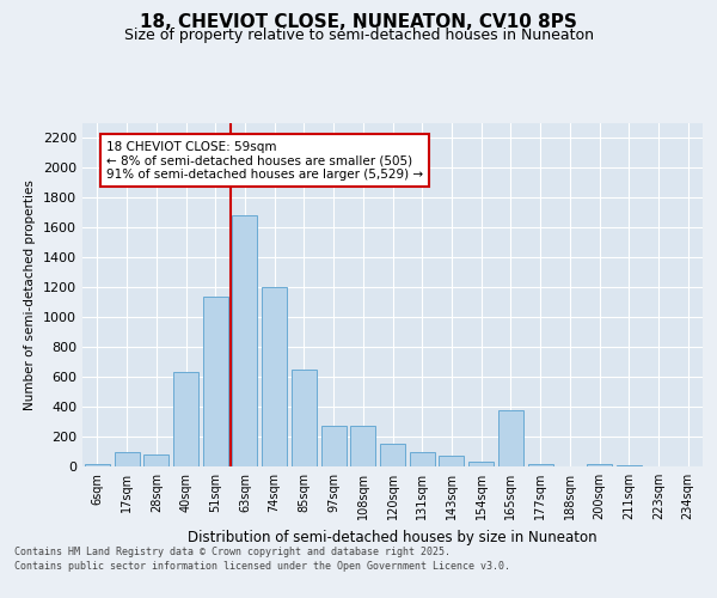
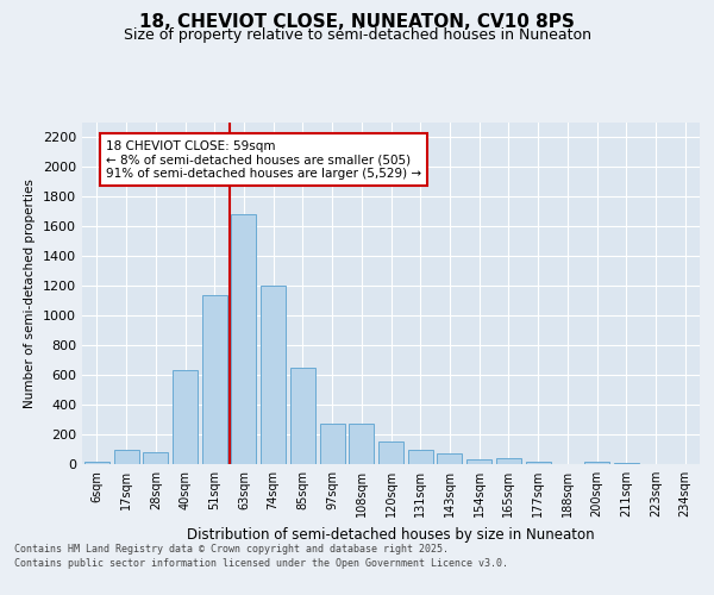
165sqm: 380 -> 40
